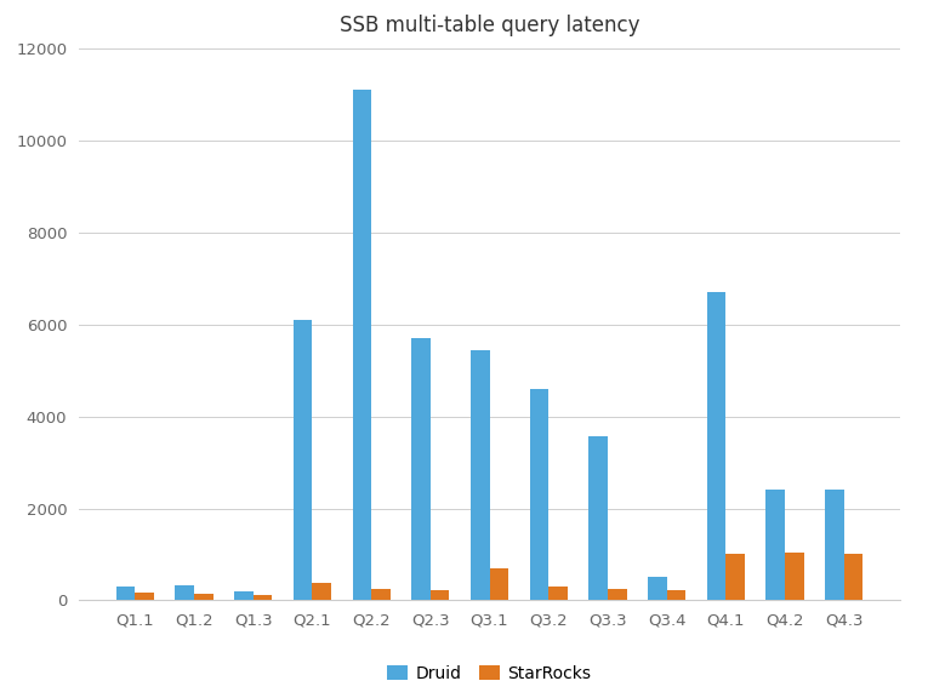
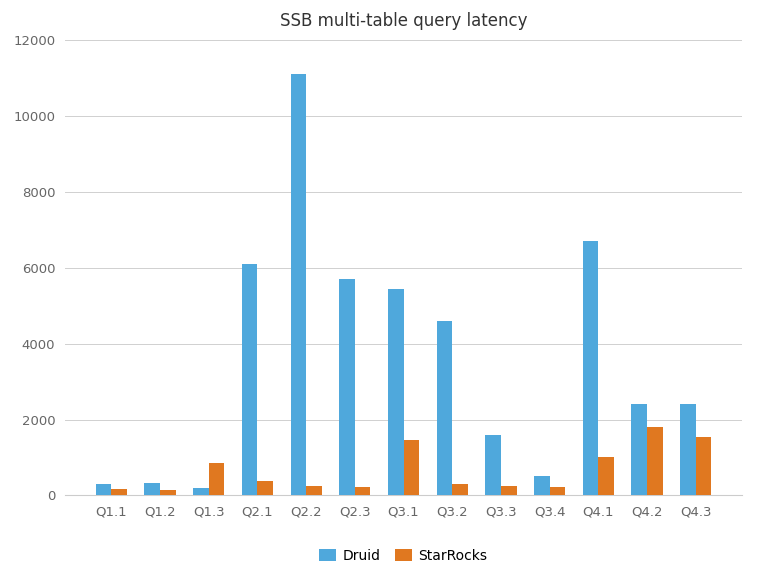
StarRocks/Q1.3: 120 -> 850
StarRocks/Q3.1: 700 -> 1450
Druid/Q3.3: 3580 -> 1600
StarRocks/Q4.2: 1050 -> 1800
StarRocks/Q4.3: 1000 -> 1550
